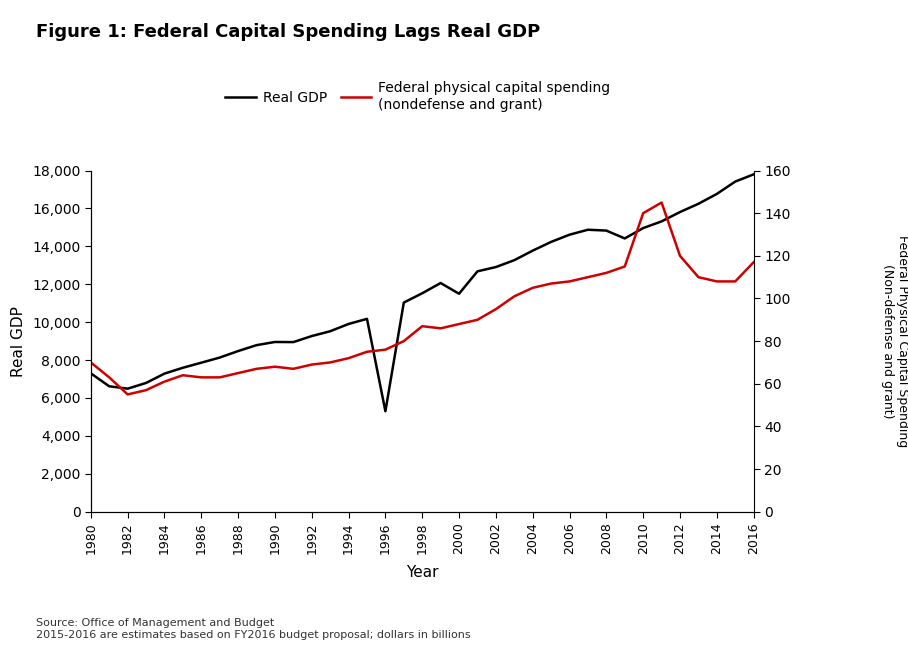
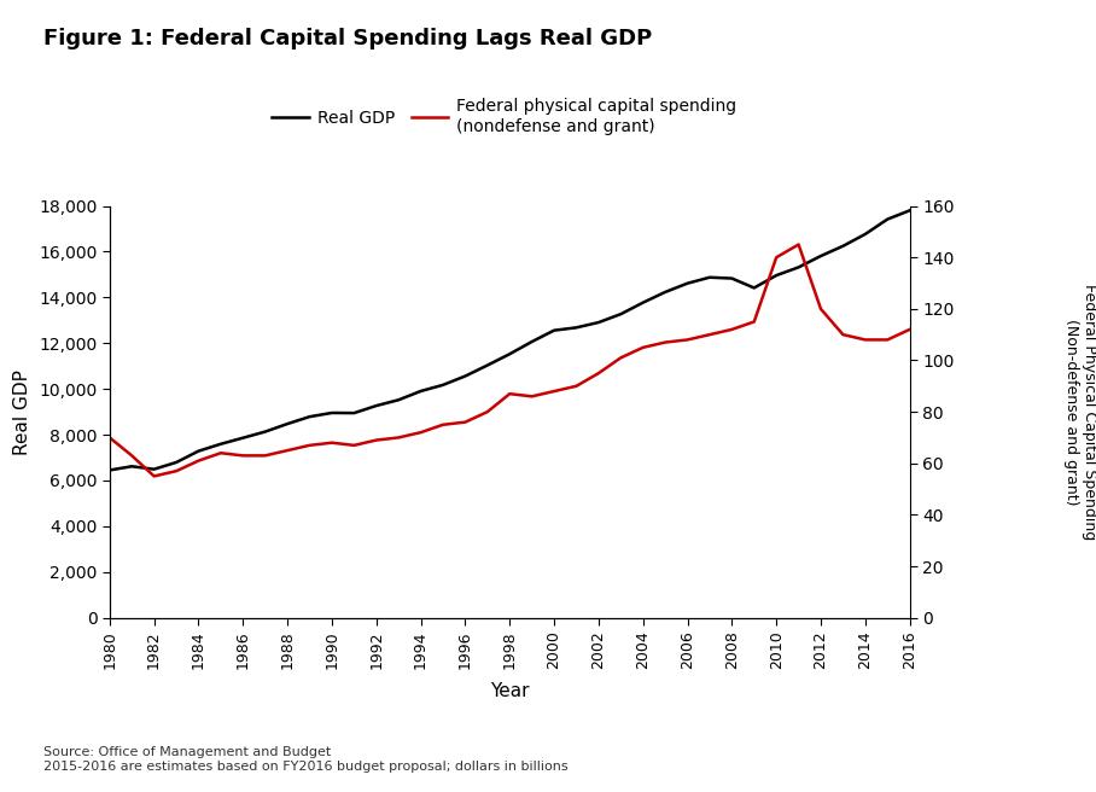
Real GDP/1980: 7,300 -> 6,400
Real GDP/1996: 5,300 -> 10,600
Real GDP/2000: 11,500 -> 12,600
Federal physical capital spending (nondefense and grant)/2016: 117 -> 112
